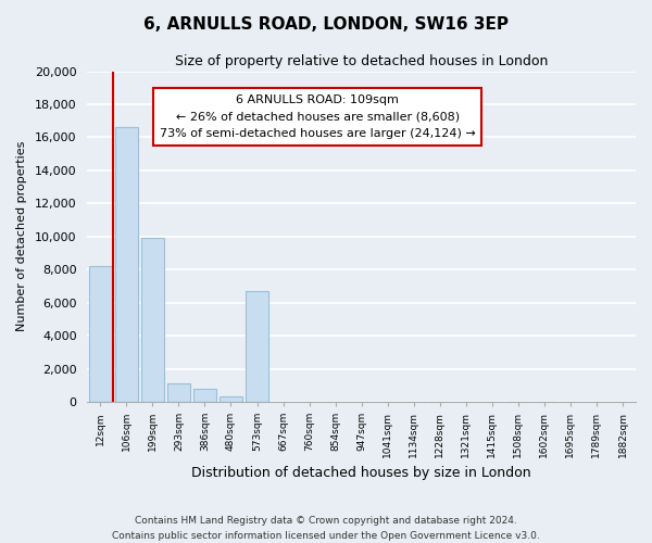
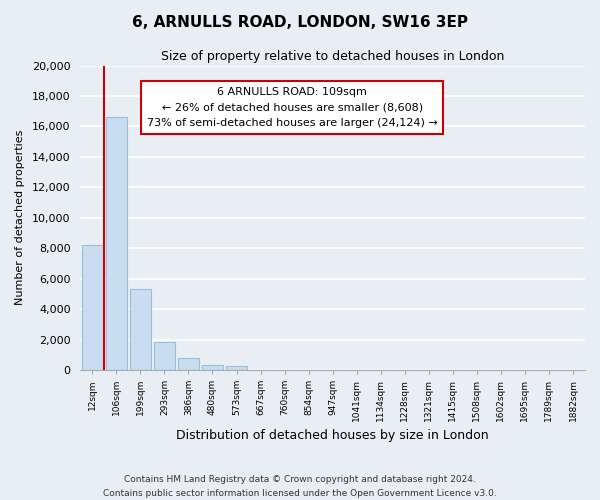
199sqm: 9,900 -> 5,300
293sqm: 1,100 -> 1,800
573sqm: 6,700 -> 300
